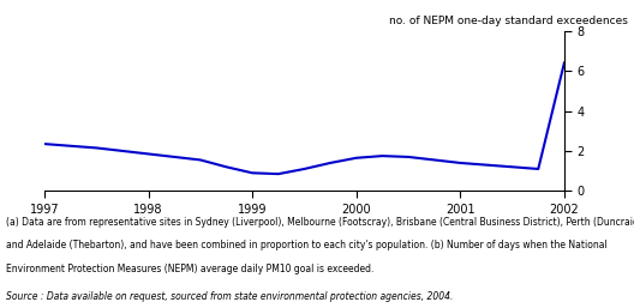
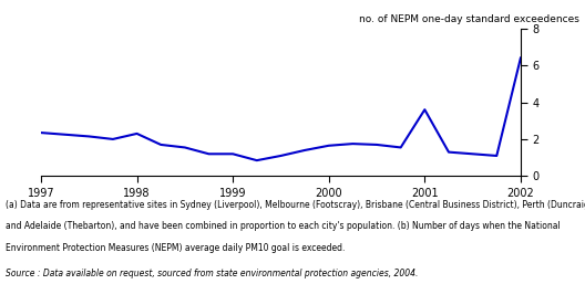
1998: 1.9 -> 2.3
1999: 0.9 -> 1.2
2001: 1.4 -> 3.6
